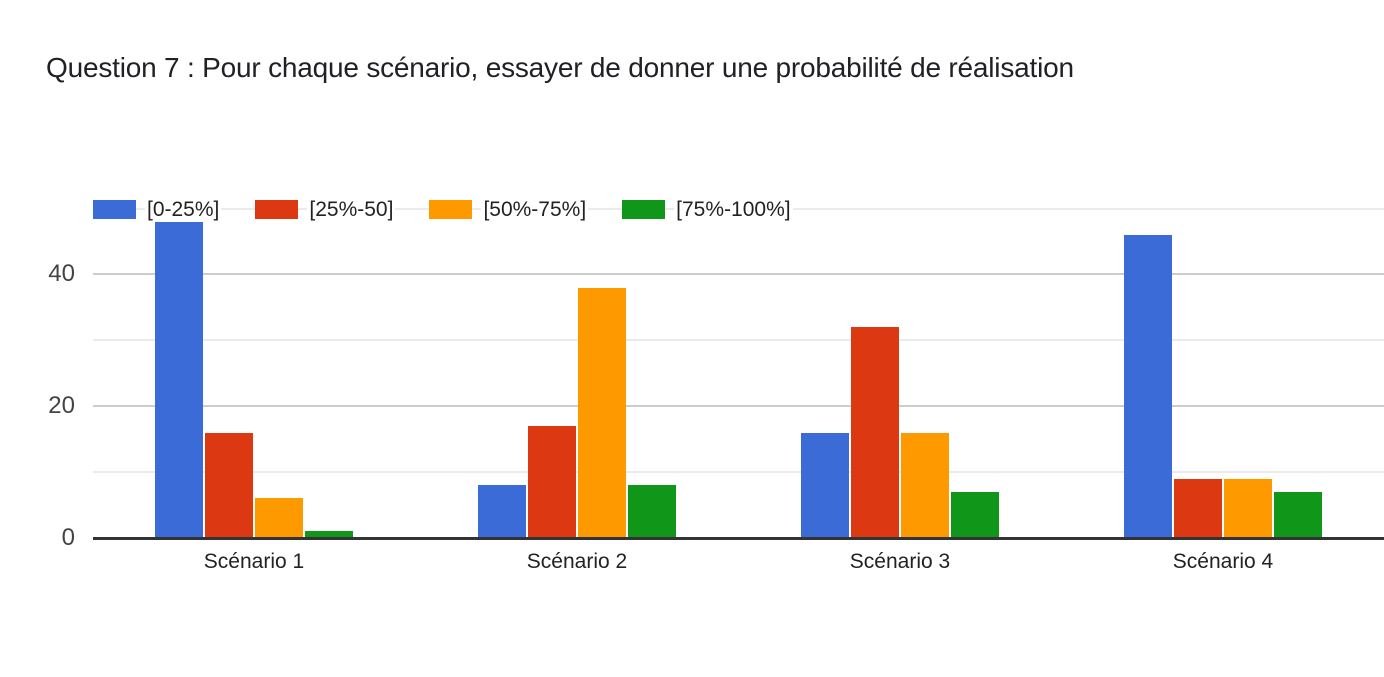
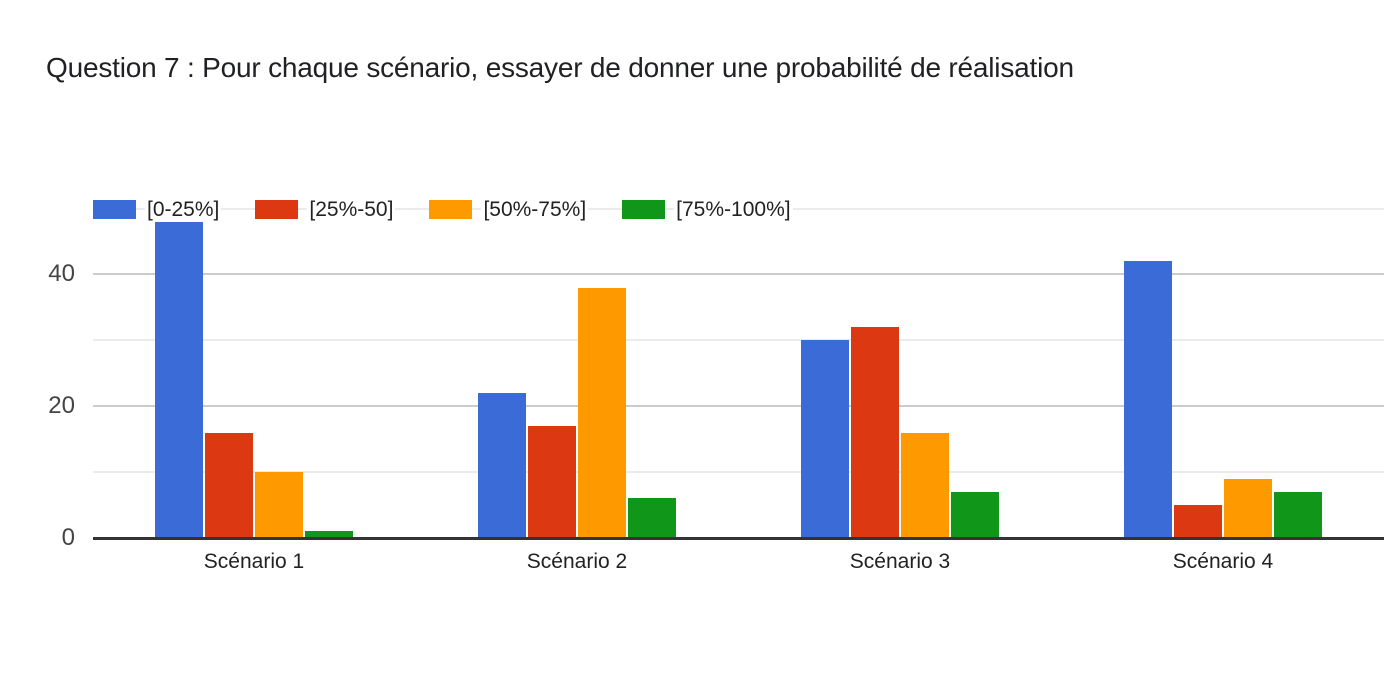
[50%-75%]/Scénario 1: 6 -> 10
[0-25%]/Scénario 2: 8 -> 22
[75%-100%]/Scénario 2: 8 -> 6
[0-25%]/Scénario 3: 16 -> 30
[0-25%]/Scénario 4: 46 -> 42
[25%-50]/Scénario 4: 9 -> 5
